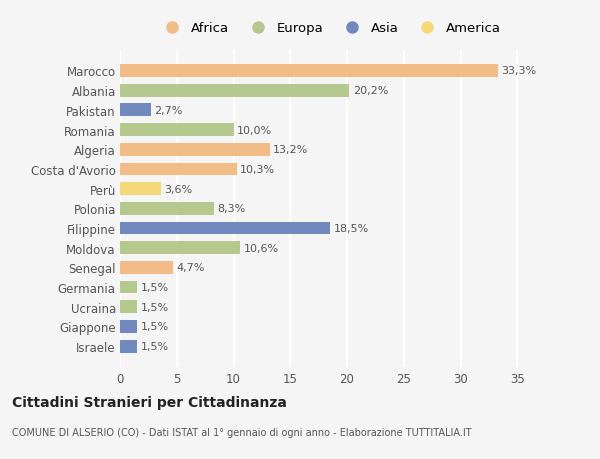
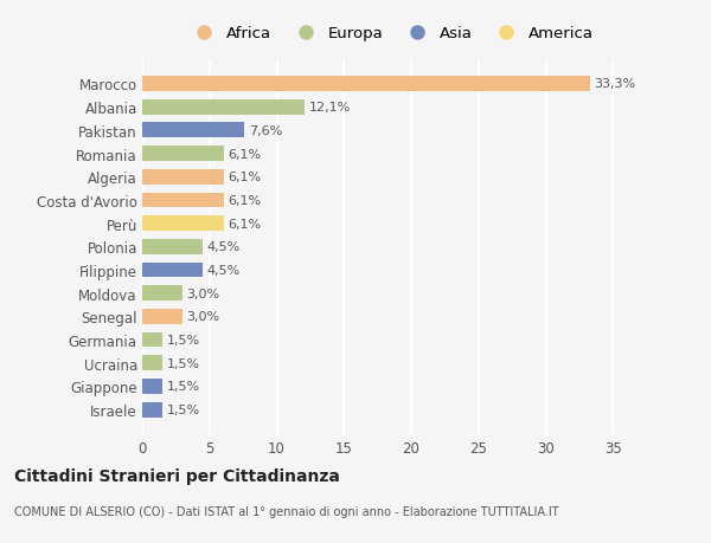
Albania: 20,2% -> 12,1%
Pakistan: 2,7% -> 7,6%
Romania: 10,0% -> 6,1%
Algeria: 13,2% -> 6,1%
Costa d'Avorio: 10,3% -> 6,1%
Perù: 3,6% -> 6,1%
Polonia: 8,3% -> 4,5%
Filippine: 18,5% -> 4,5%
Moldova: 10,6% -> 3,0%
Senegal: 4,7% -> 3,0%
